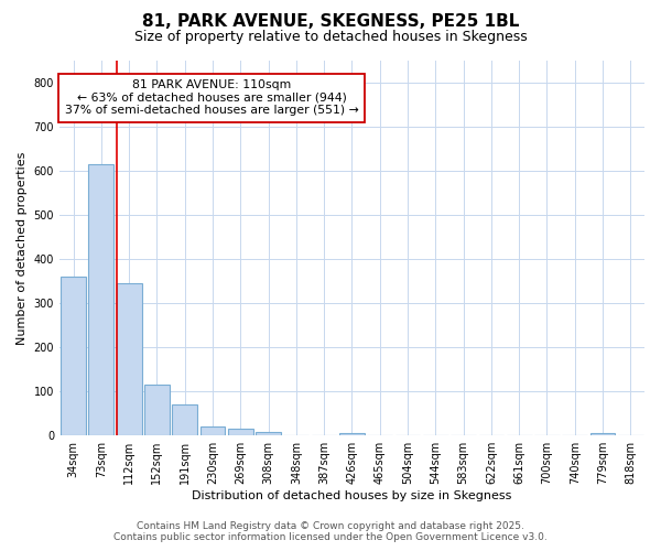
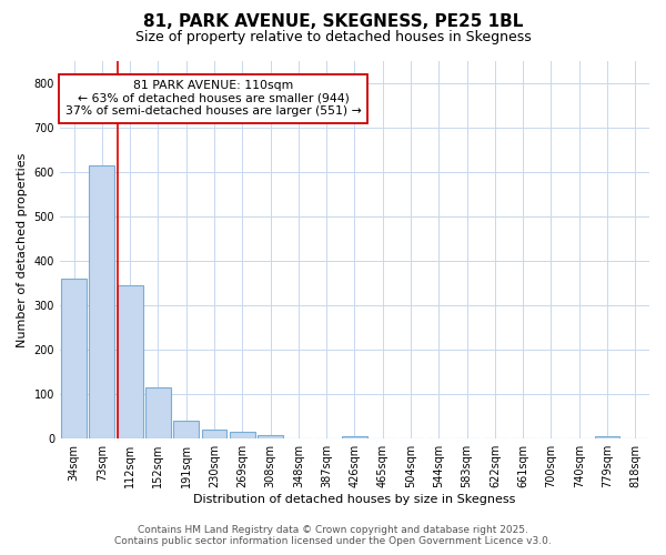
191sqm: 70 -> 40
